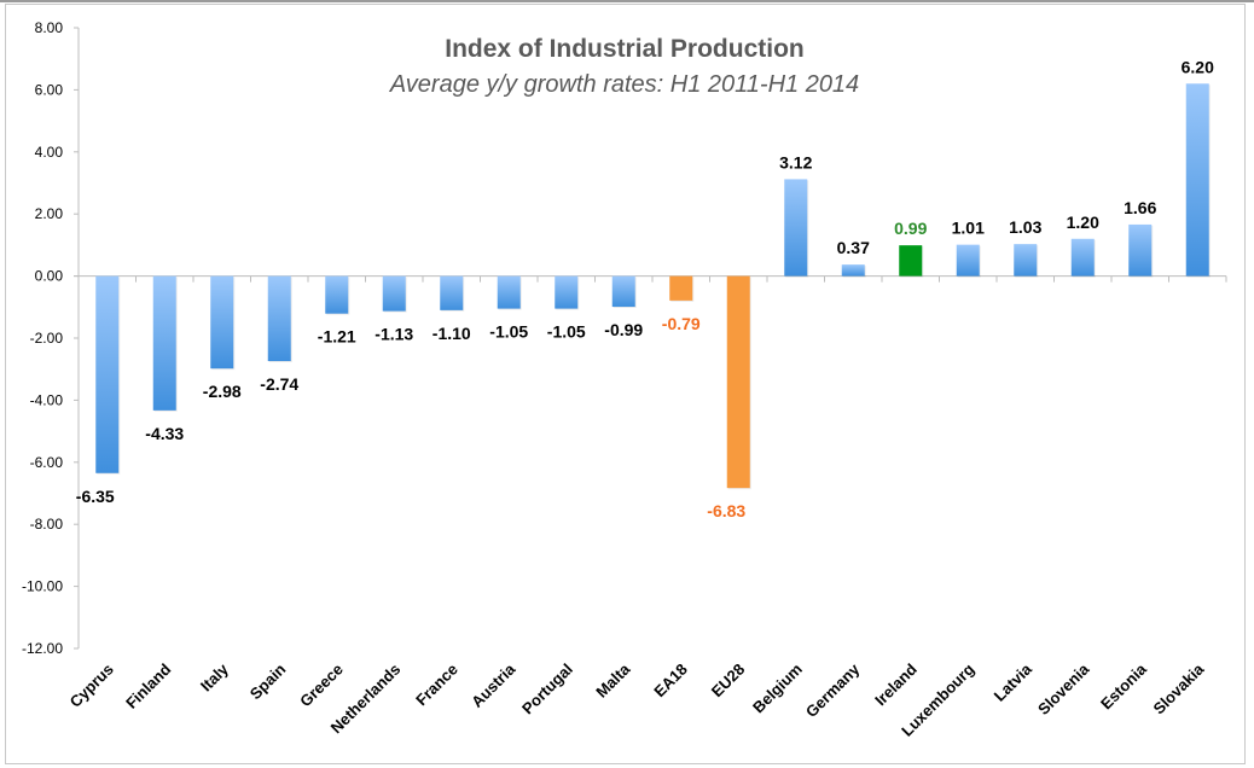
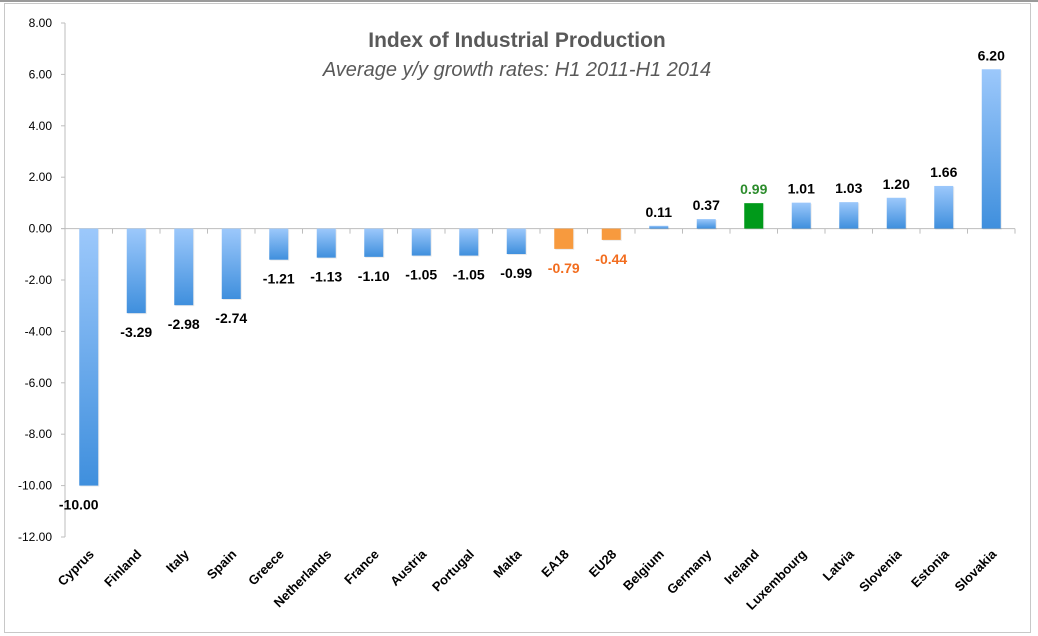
Cyprus: -6.35 -> -10.00
Finland: -4.33 -> -3.29
EU28: -6.83 -> -0.44
Belgium: 3.12 -> 0.11
